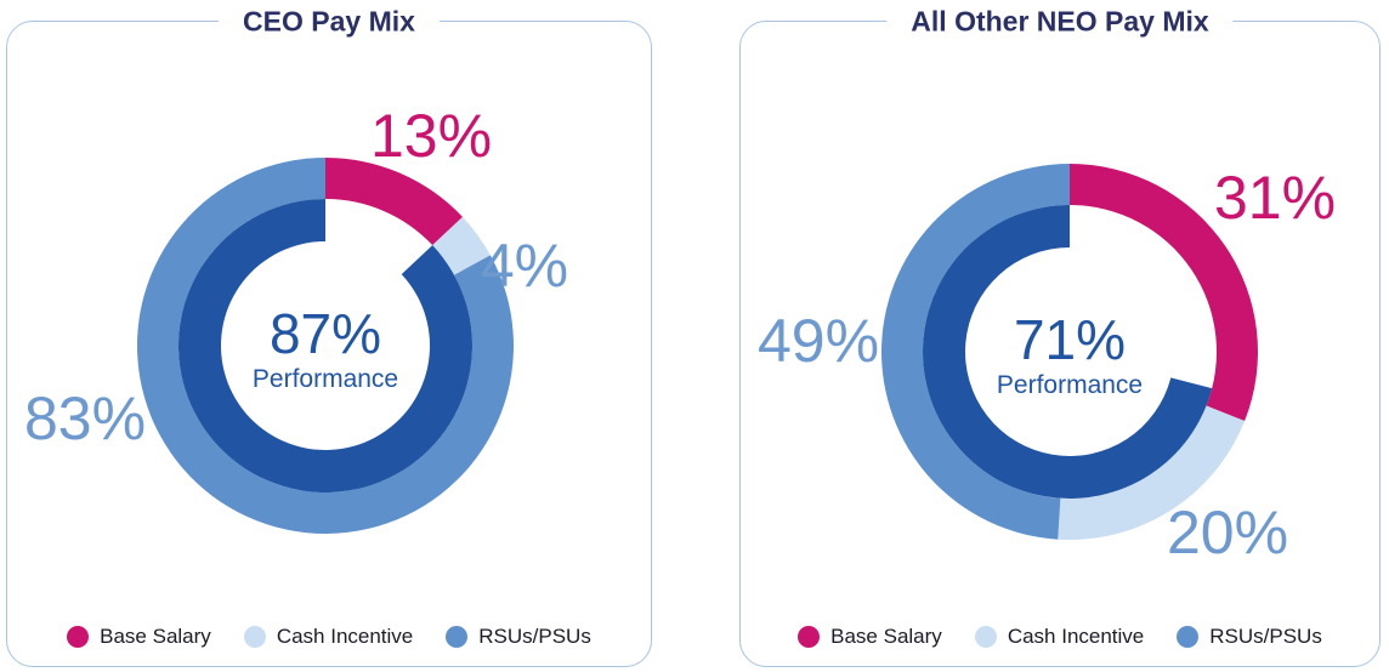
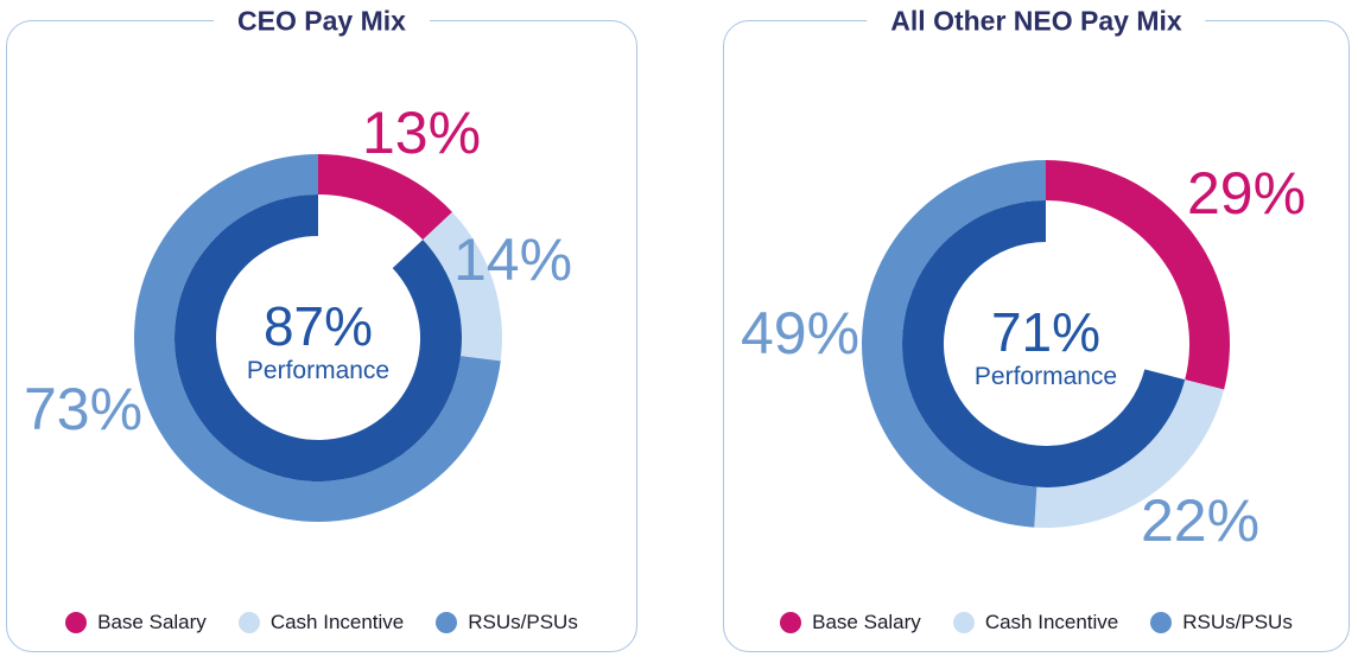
CEO Pay Mix/Cash Incentive: 4% -> 14%
CEO Pay Mix/RSUs/PSUs: 83% -> 73%
All Other NEO Pay Mix/Base Salary: 31% -> 29%
All Other NEO Pay Mix/Cash Incentive: 20% -> 22%
